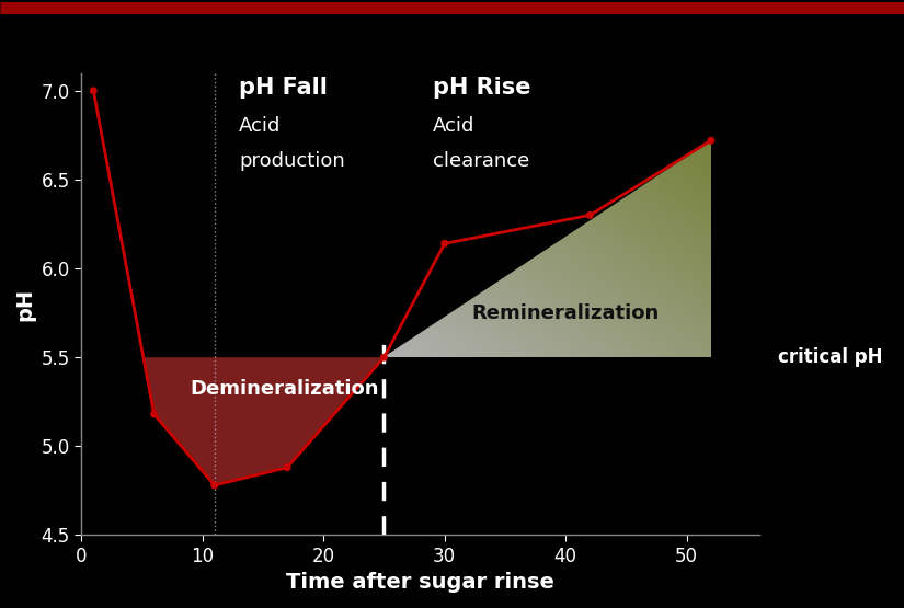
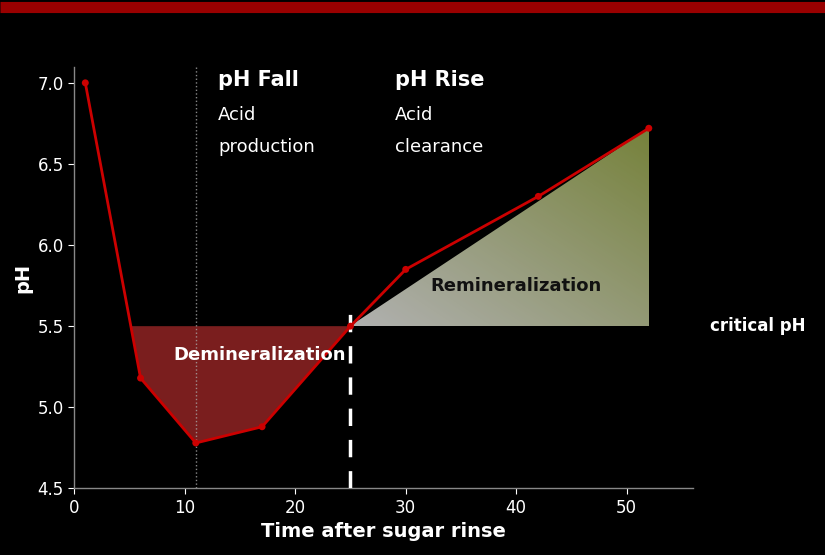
30: 6.14 -> 5.85
